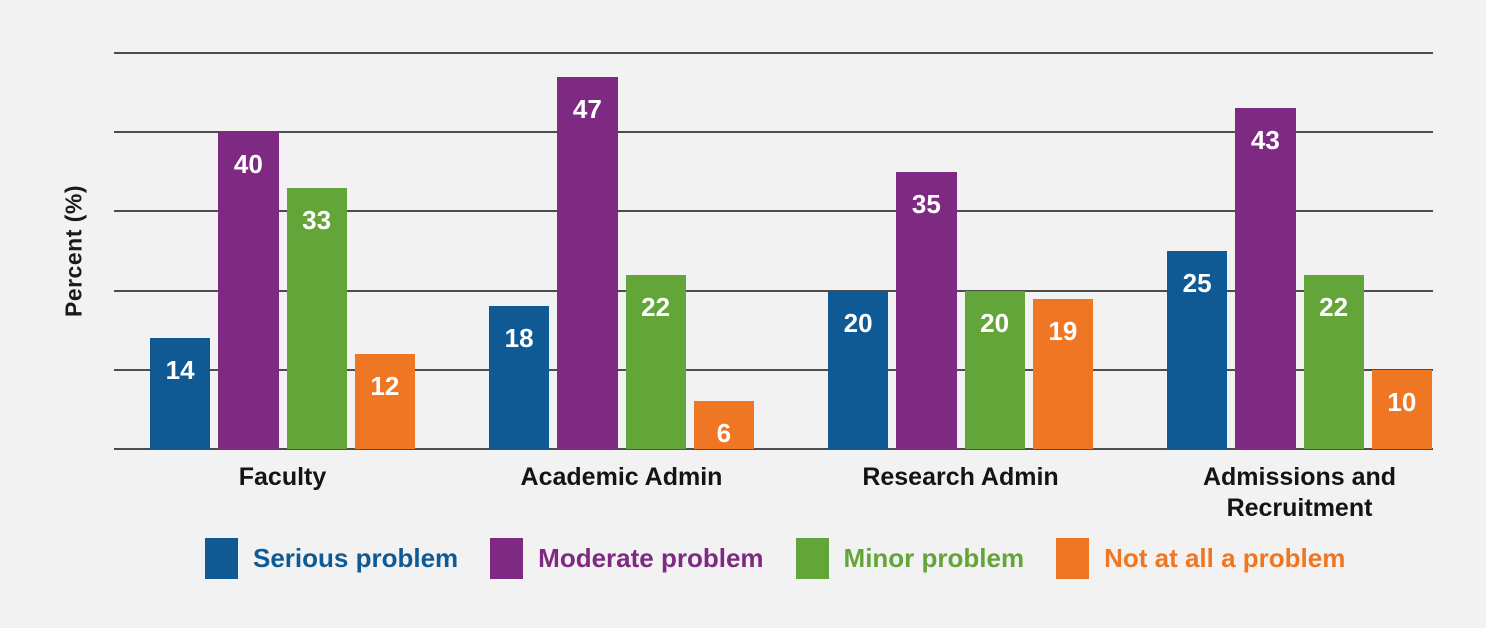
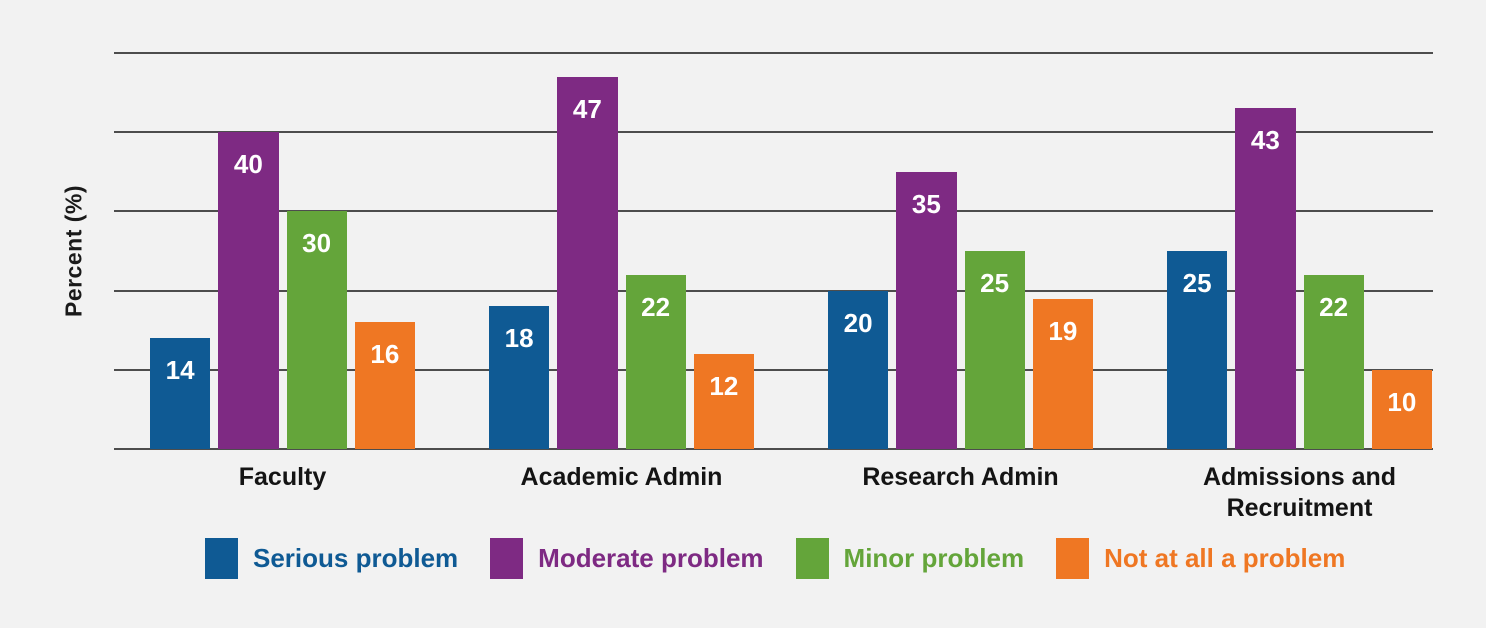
Minor problem/Faculty: 33 -> 30
Not at all a problem/Faculty: 12 -> 16
Not at all a problem/Academic Admin: 6 -> 12
Minor problem/Research Admin: 20 -> 25
